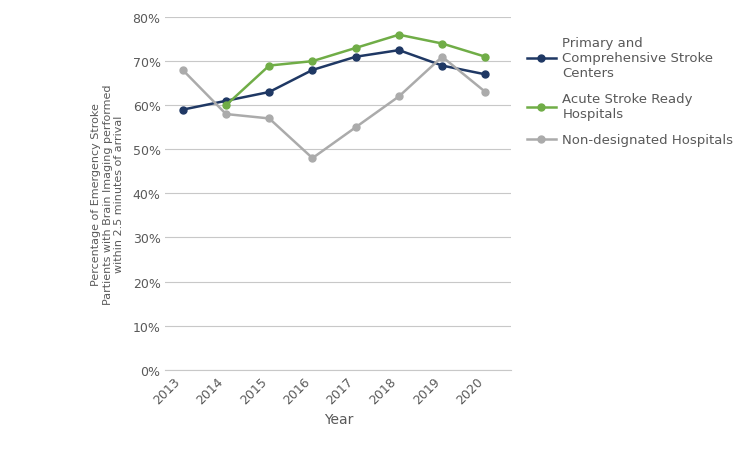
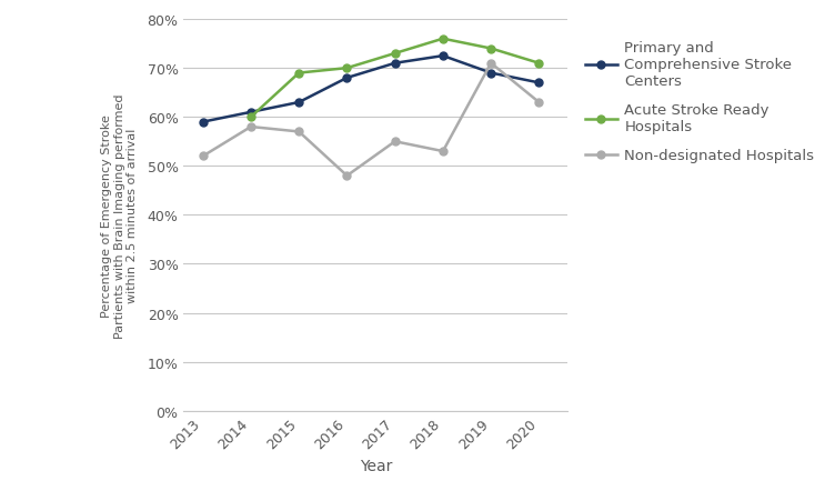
Non-designated Hospitals/2013: 68% -> 52%
Non-designated Hospitals/2018: 62% -> 53%
